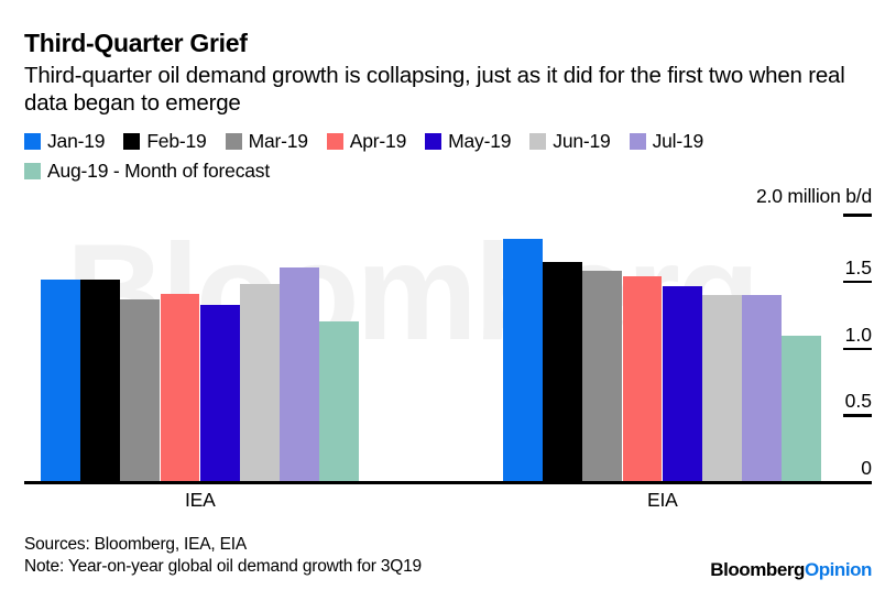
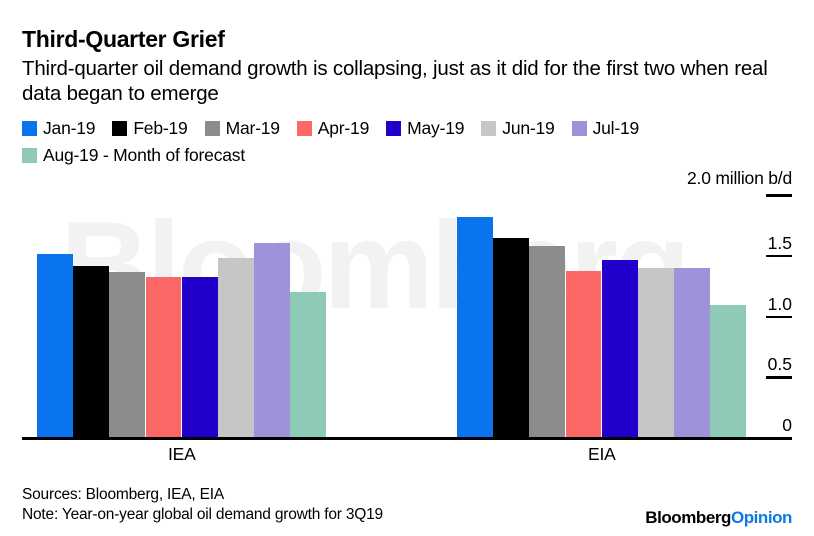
Feb-19/IEA: 1.51 -> 1.41
Apr-19/IEA: 1.40 -> 1.32
Apr-19/EIA: 1.53 -> 1.37
